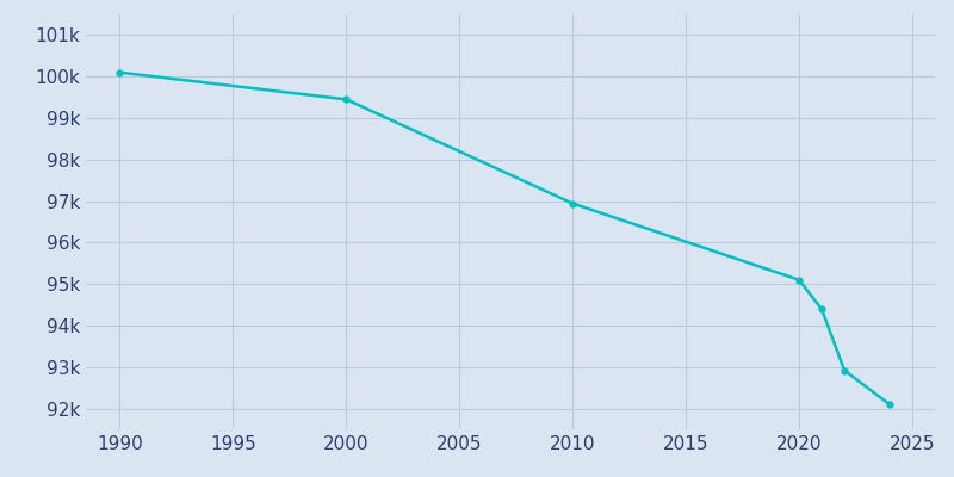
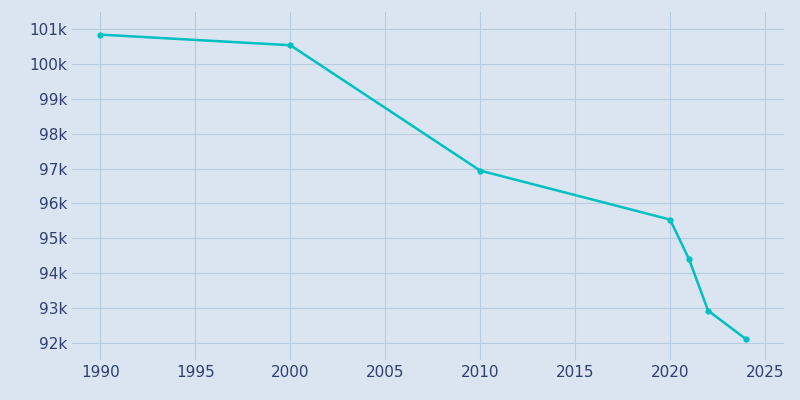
1990: 100.10k -> 100.85k
2000: 99.45k -> 100.54k
2020: 95.10k -> 95.54k
